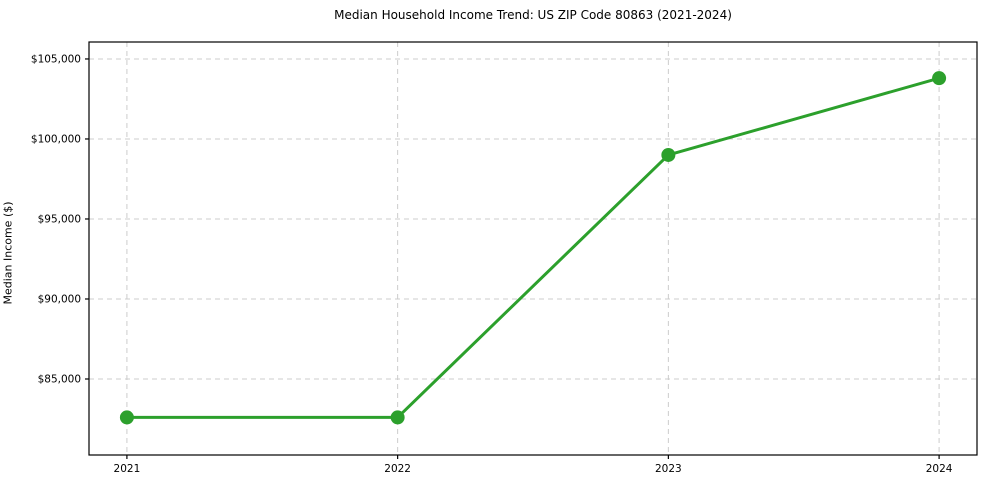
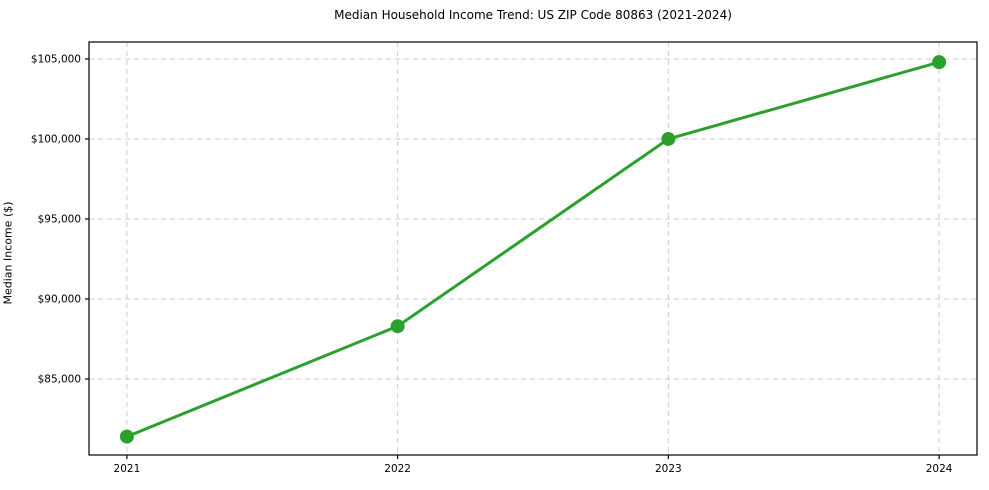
2021: $82600 -> $81400
2022: $82600 -> $88300
2023: $99000 -> $100000
2024: $103800 -> $104800
